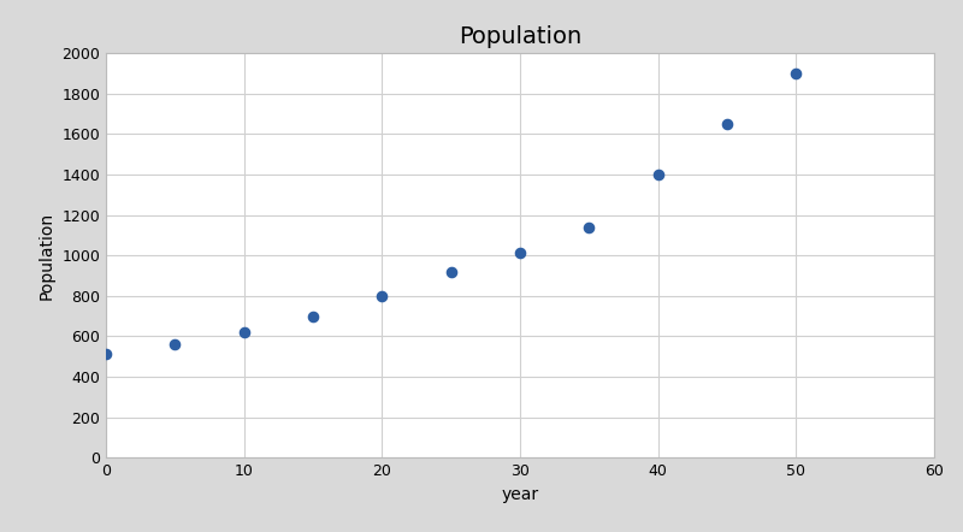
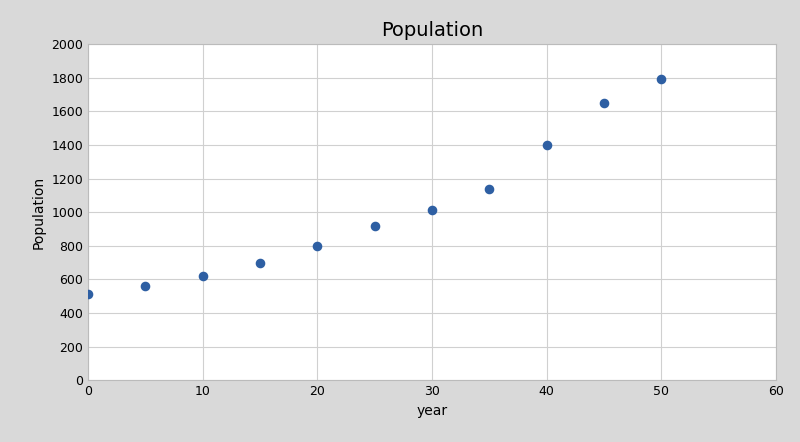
50: 1900 -> 1790
